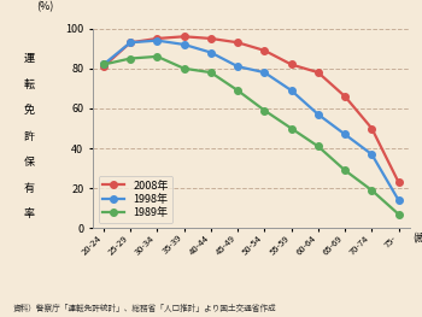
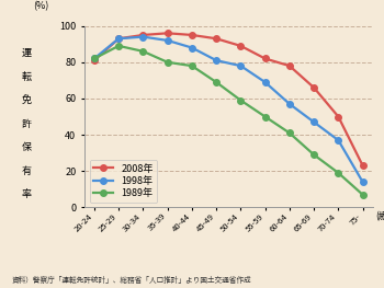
1989年/25-29: 85 -> 89
